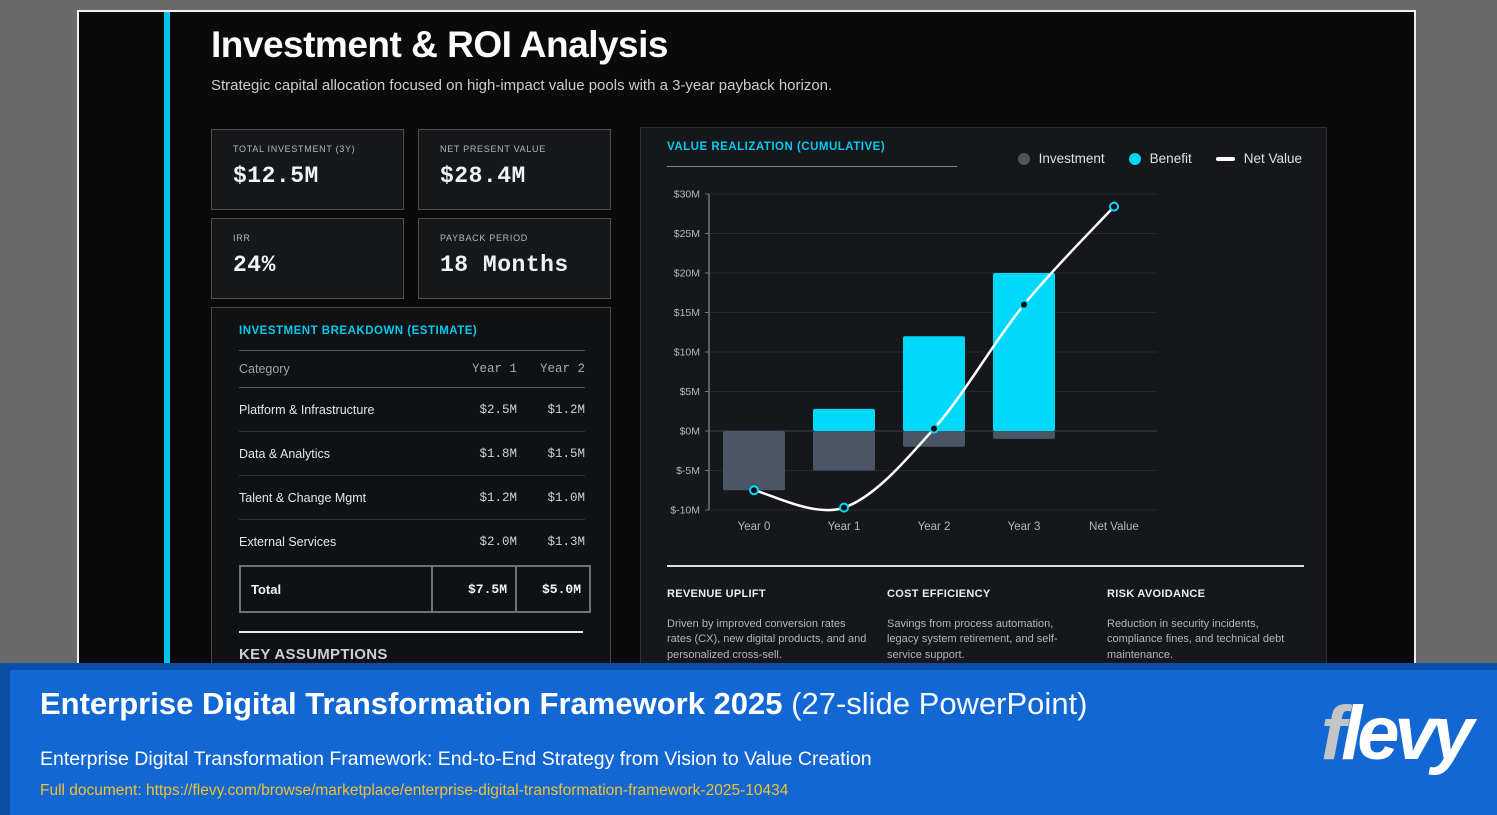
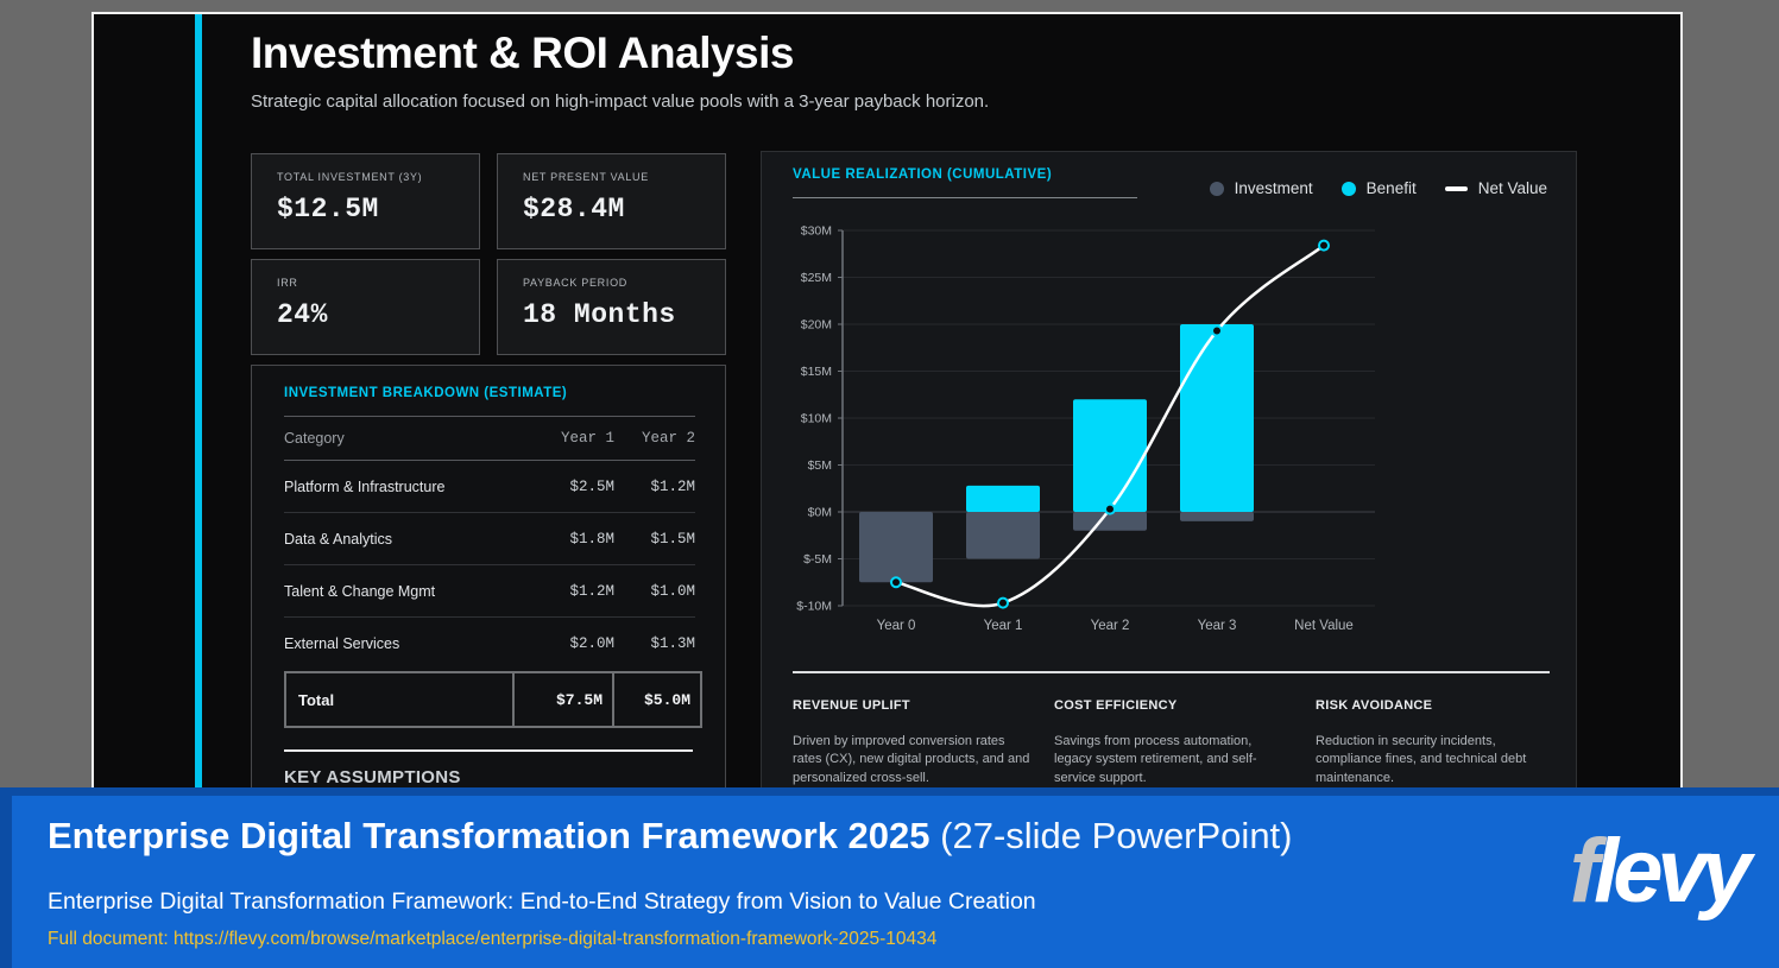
Net Value/Year 3: $16M -> $19M
